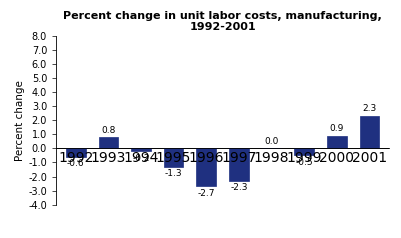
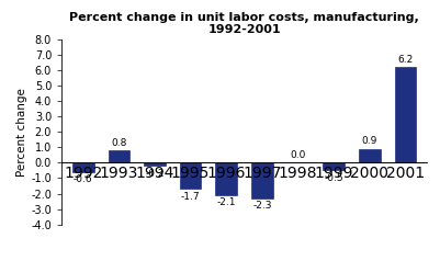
1995: -1.3 -> -1.7
1996: -2.7 -> -2.1
2001: 2.3 -> 6.2
